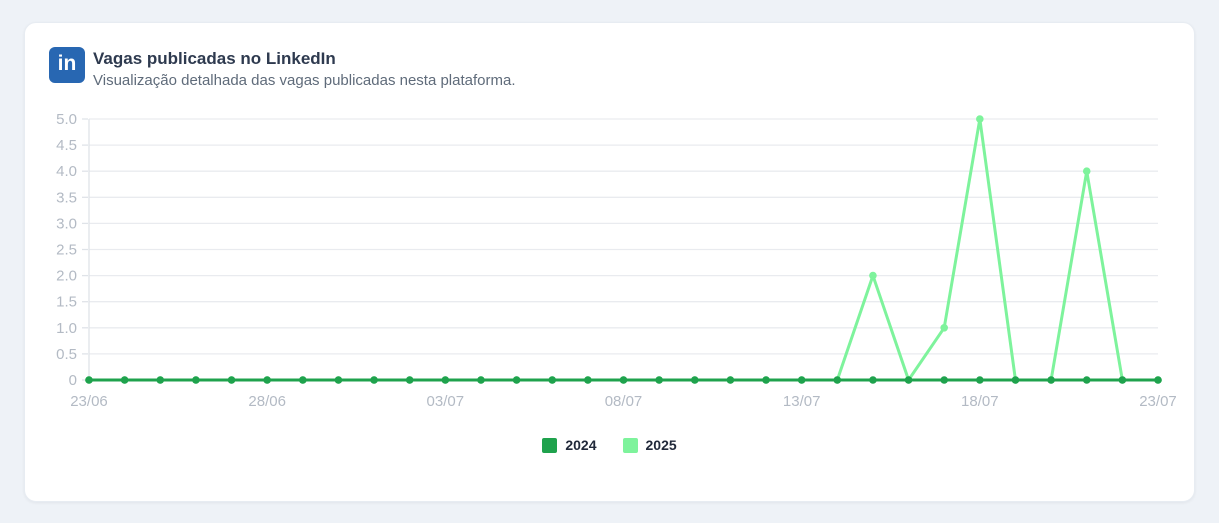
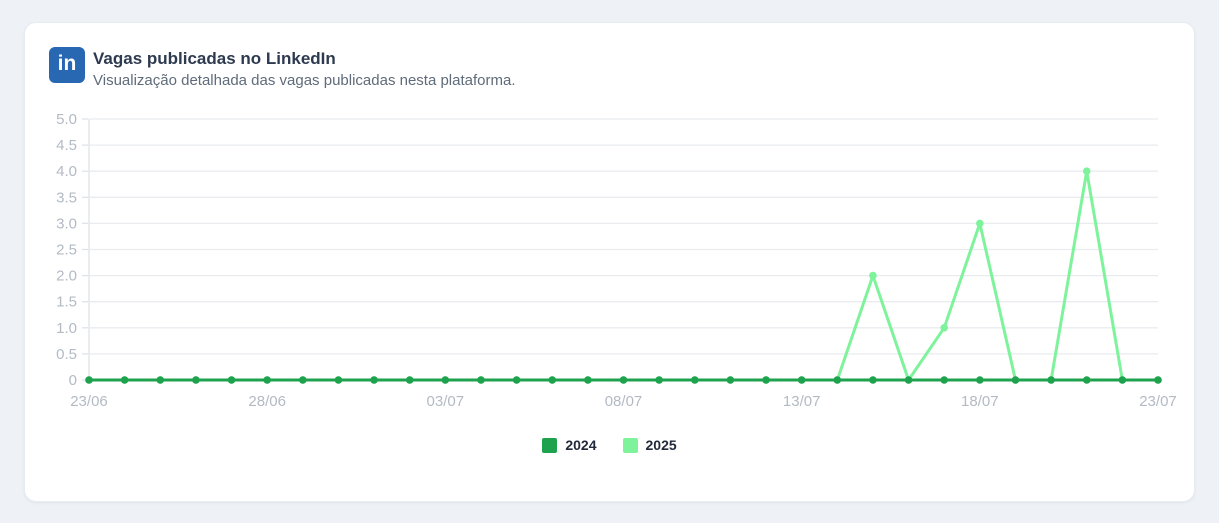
2025/18/07: 5 -> 3
